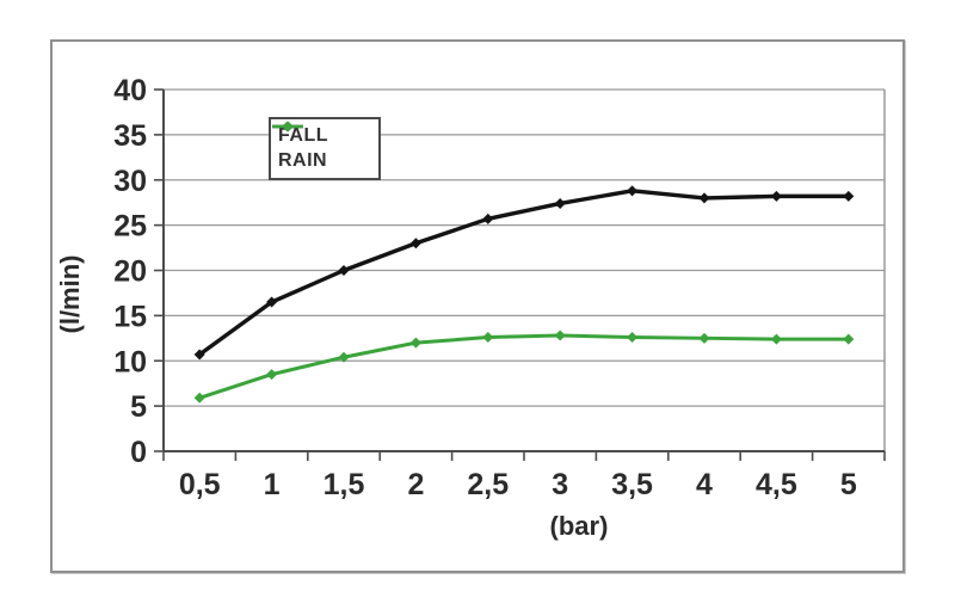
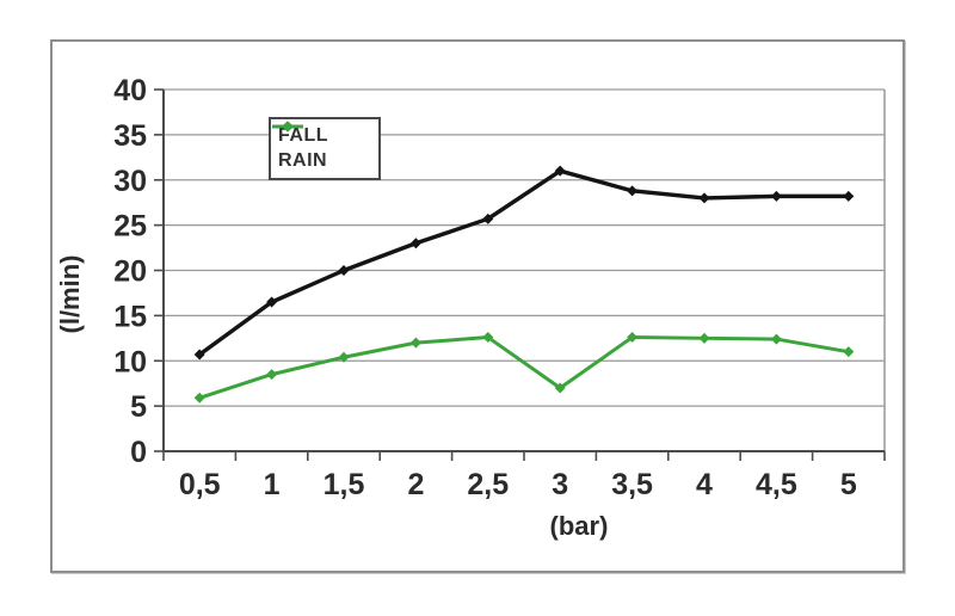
FALL/3: 27 -> 31
RAIN/3: 13 -> 7
RAIN/5: 12 -> 11
